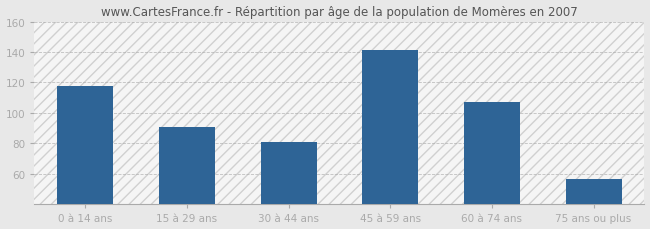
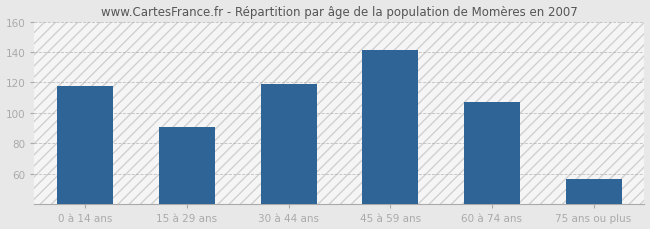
30 à 44 ans: 81 -> 119
